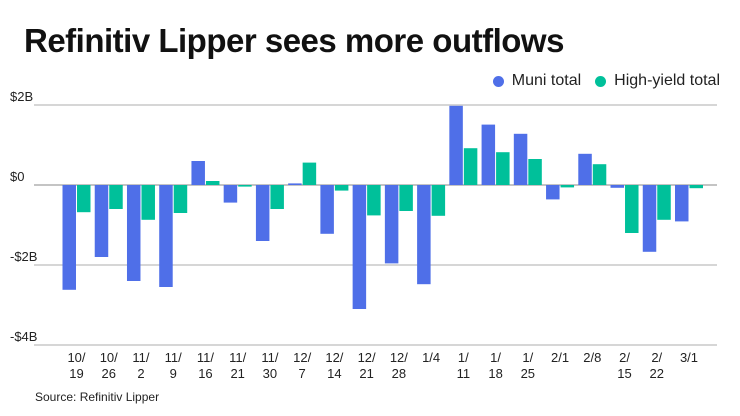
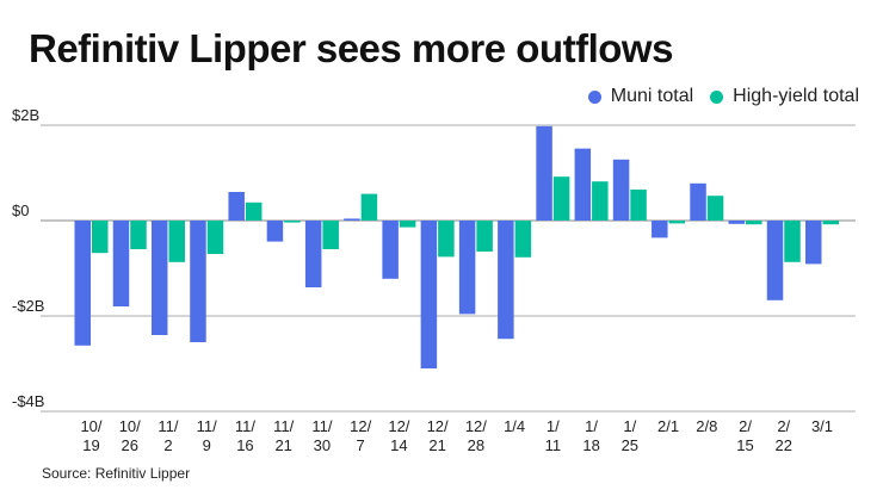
High-yield total/11/16: $0.1B -> $0.4B
High-yield total/2/15: -$1.2B -> -$0.1B
